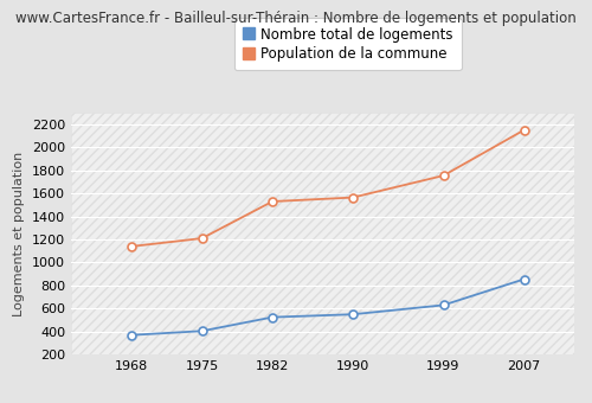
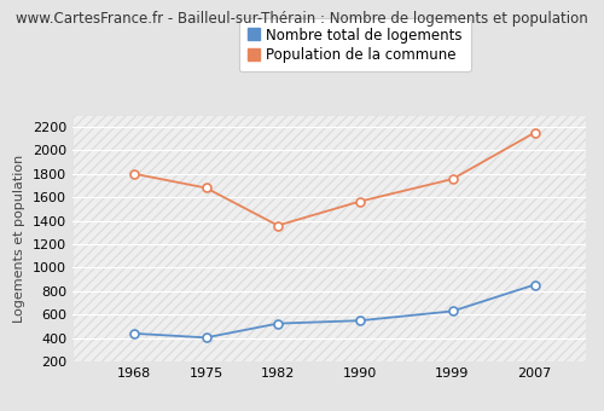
Nombre total de logements/1968: 370 -> 440
Population de la commune/1968: 1140 -> 1800
Population de la commune/1975: 1210 -> 1680
Population de la commune/1982: 1530 -> 1360
